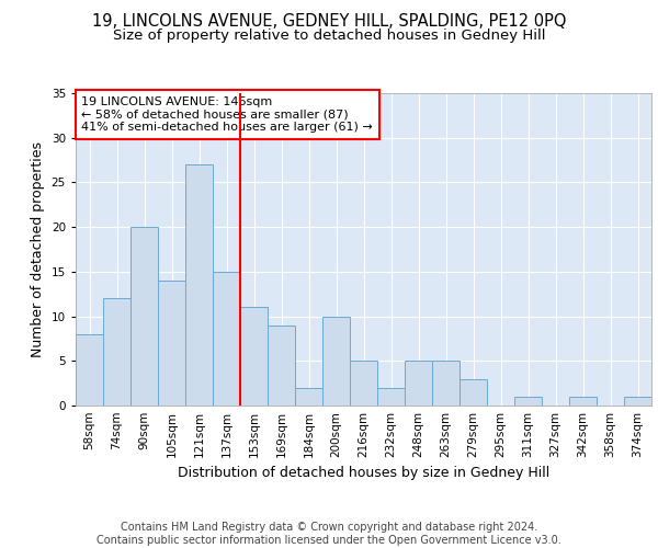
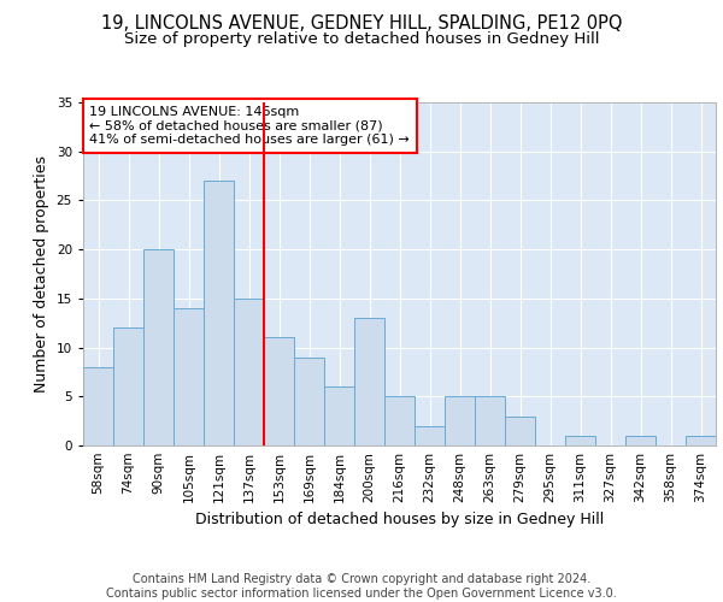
184sqm: 2 -> 6
200sqm: 10 -> 13
